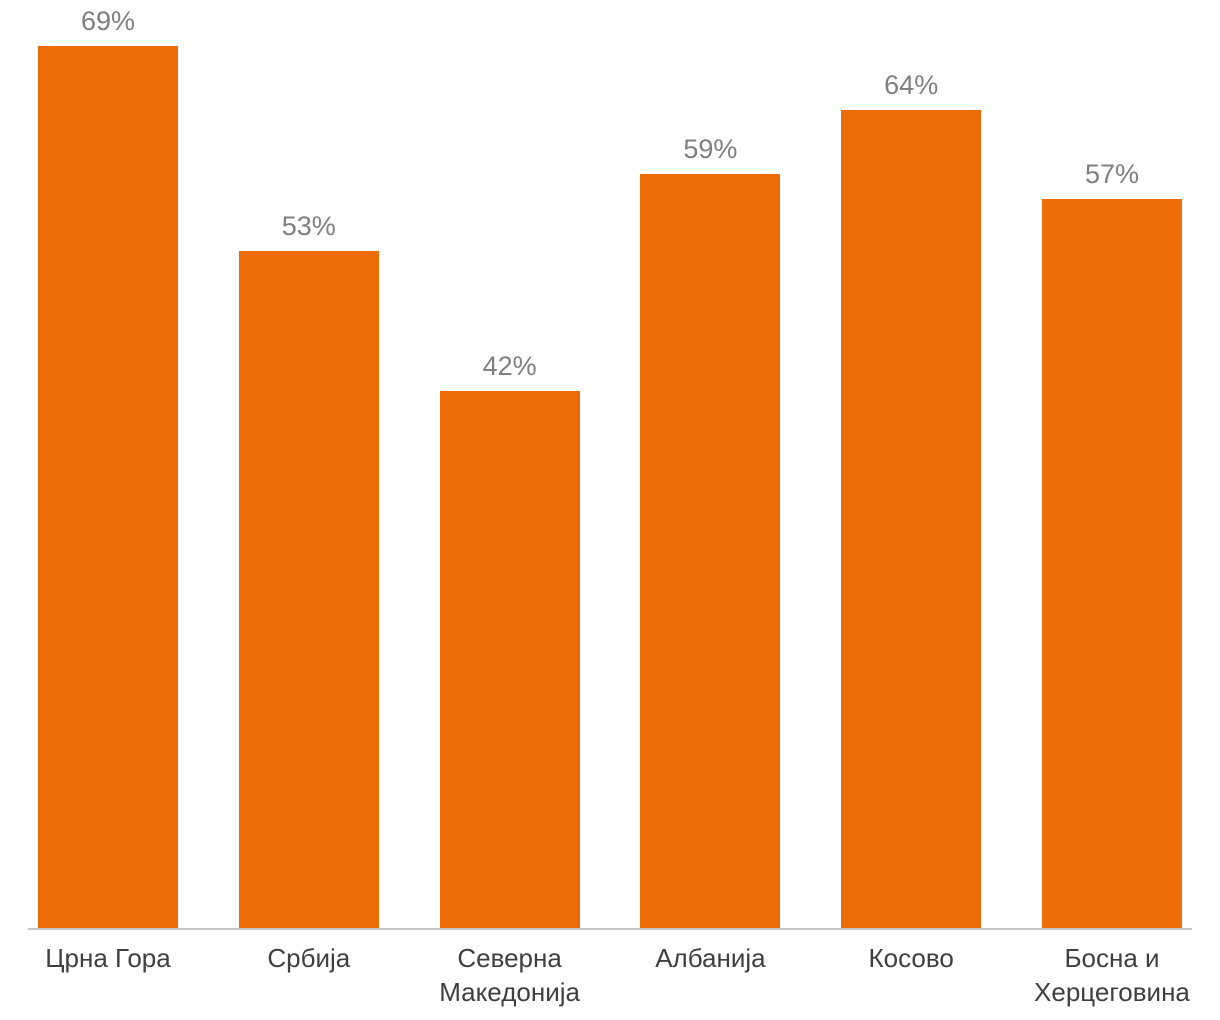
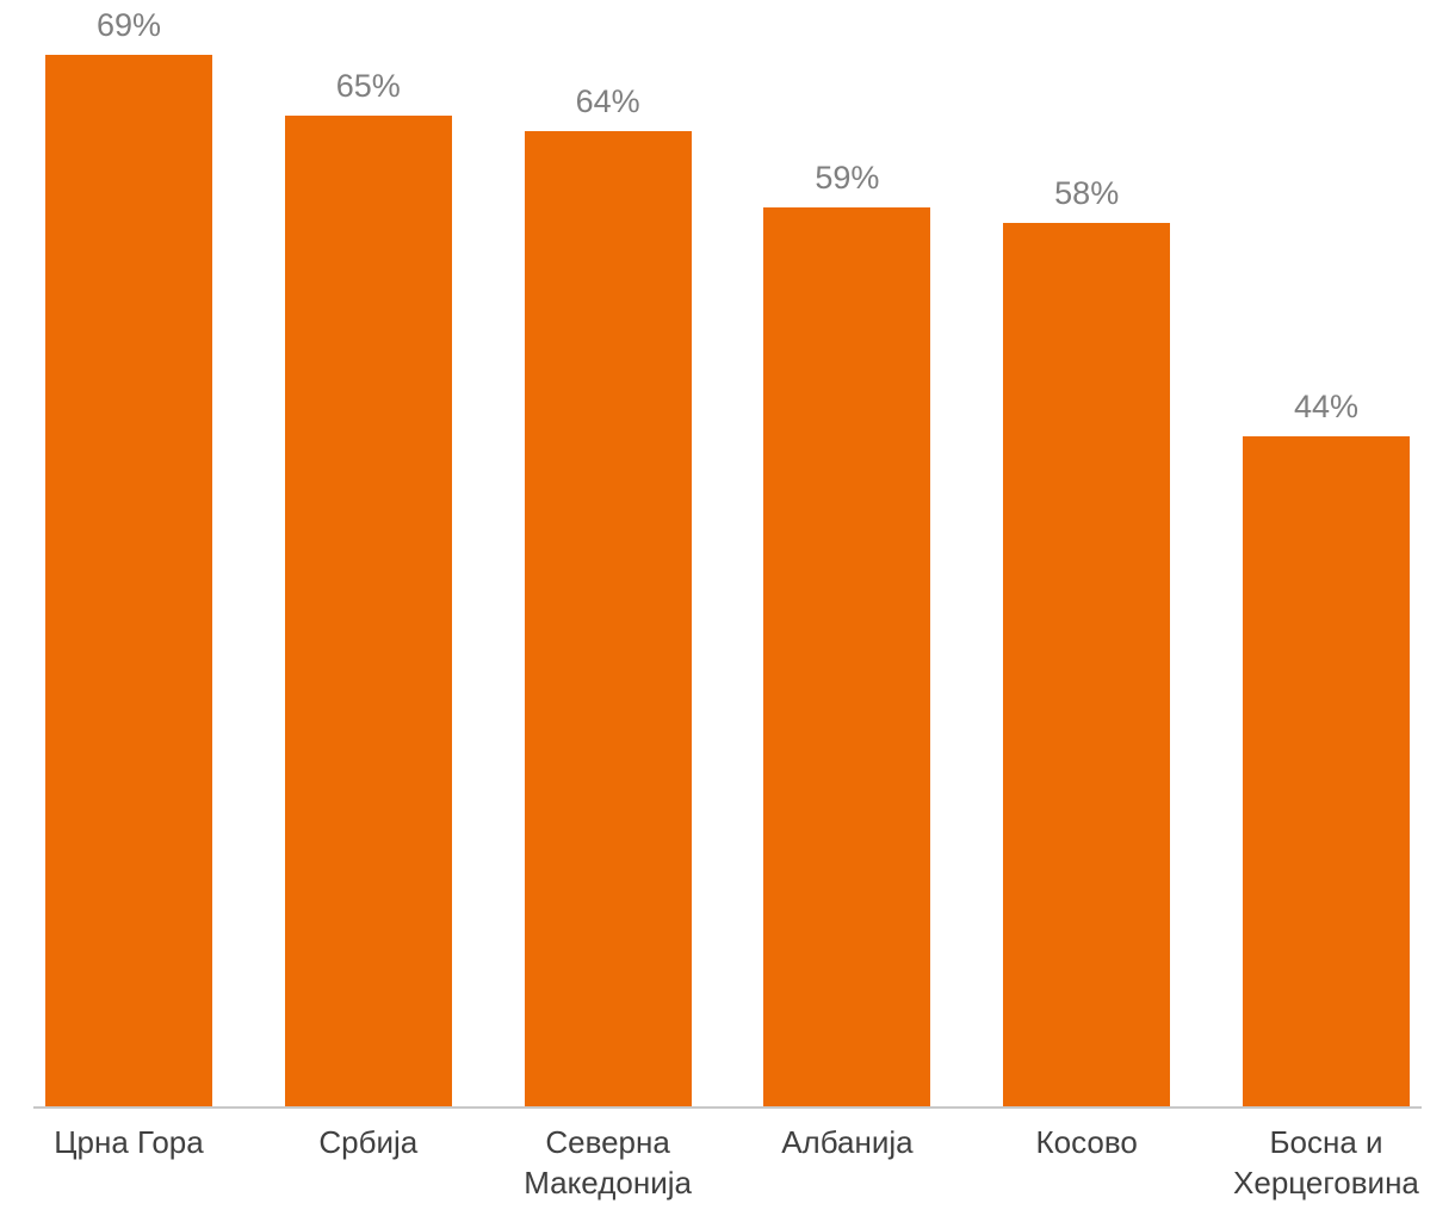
Србија: 53% -> 65%
Северна Македонија: 42% -> 64%
Косово: 64% -> 58%
Босна и Херцеговина: 57% -> 44%
